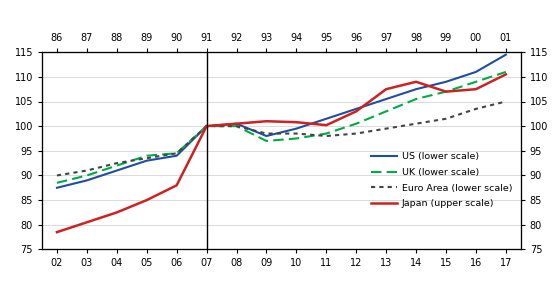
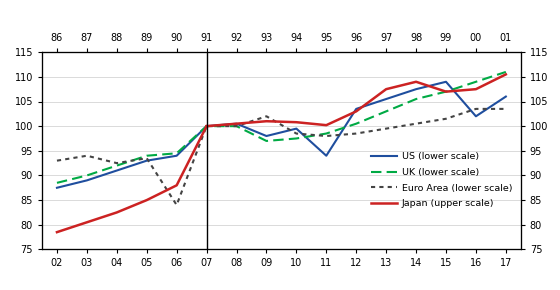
Euro Area (lower scale)/02: 90.0 -> 93.0
Euro Area (lower scale)/03: 91.0 -> 94.0
Euro Area (lower scale)/06: 94.5 -> 84.0
Euro Area (lower scale)/09: 98.5 -> 102.0
US (lower scale)/11: 101.5 -> 94.0
US (lower scale)/16: 111.0 -> 102.0
US (lower scale)/17: 114.5 -> 106.0
Euro Area (lower scale)/17: 105.0 -> 103.5
